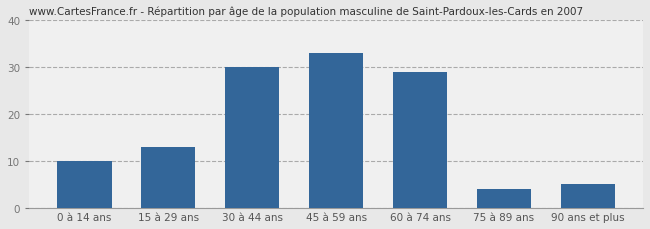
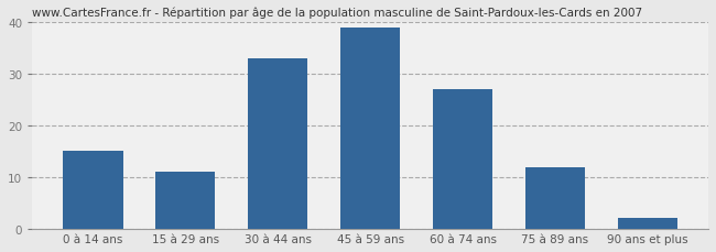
0 à 14 ans: 10 -> 15
15 à 29 ans: 13 -> 11
30 à 44 ans: 30 -> 33
45 à 59 ans: 33 -> 39
60 à 74 ans: 29 -> 27
75 à 89 ans: 4 -> 12
90 ans et plus: 5 -> 2
